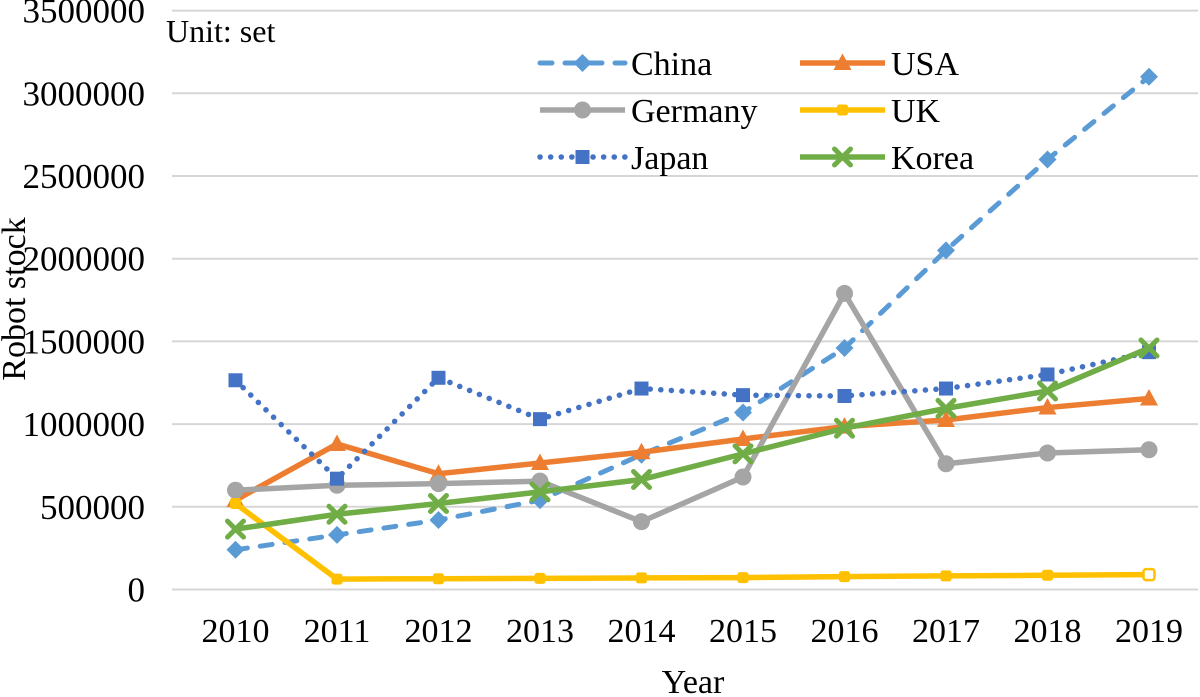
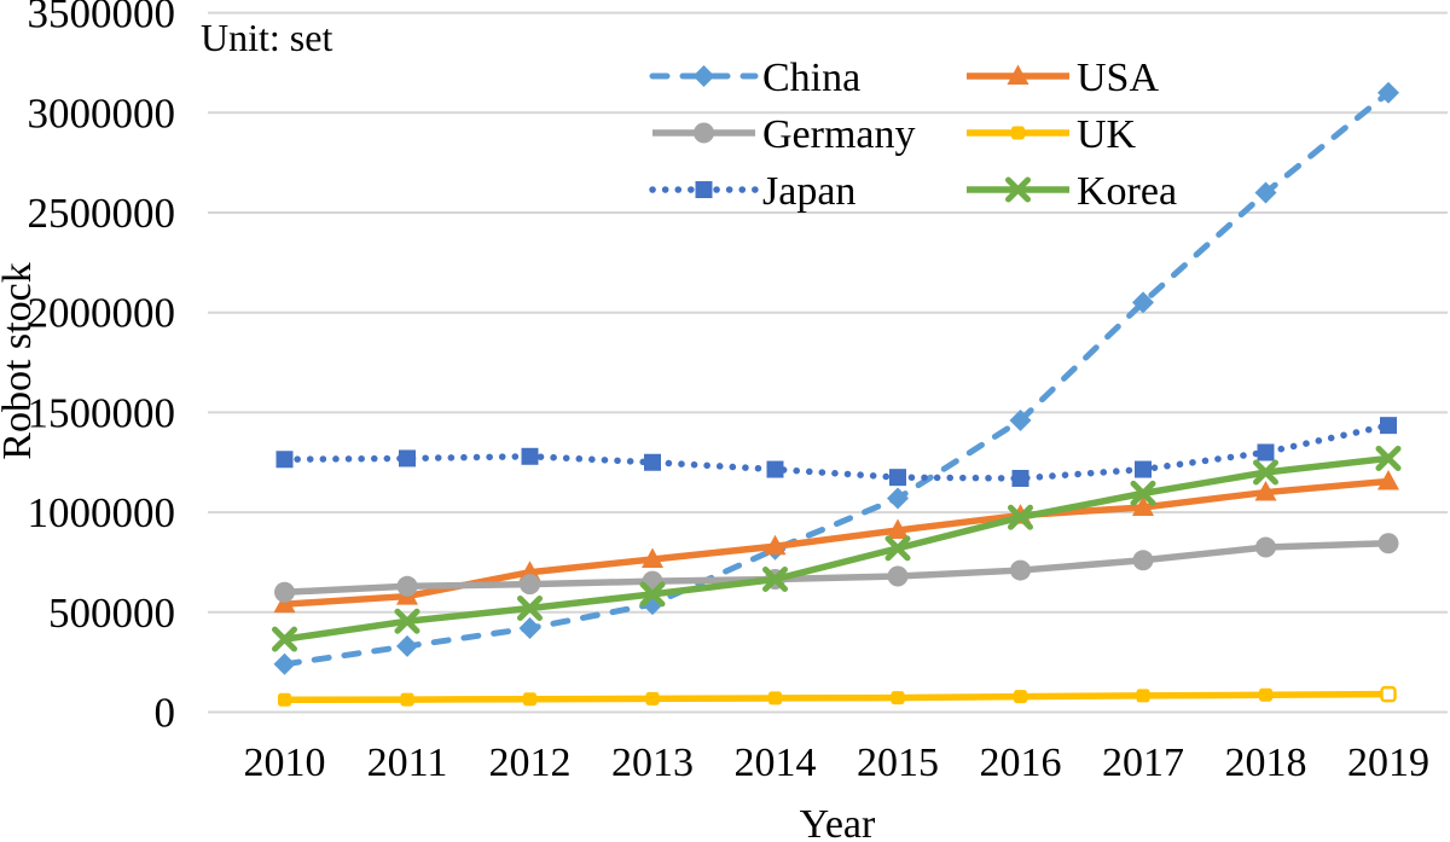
UK/2010: 520000 -> 60000
USA/2011: 880000 -> 580000
Japan/2011: 670000 -> 1270000
Japan/2013: 1030000 -> 1250000
Germany/2014: 410000 -> 660000
Germany/2016: 1790000 -> 710000
Korea/2019: 1460000 -> 1270000
